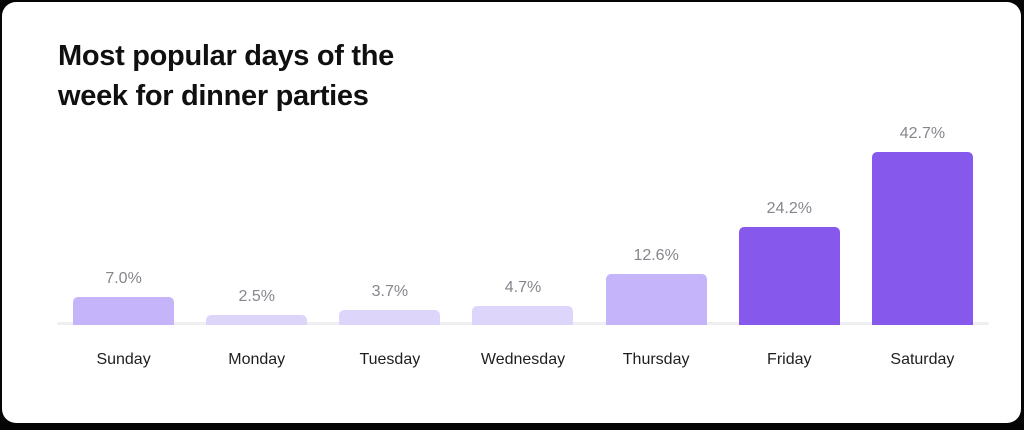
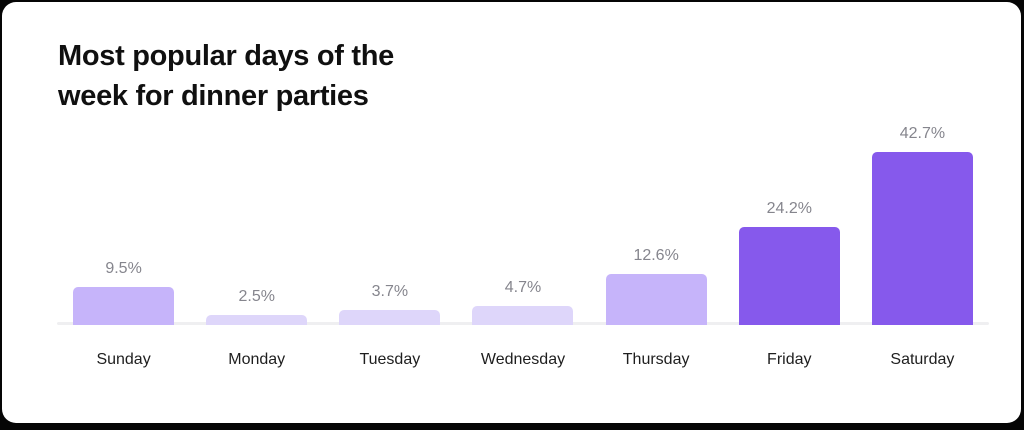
Sunday: 7.0% -> 9.5%
